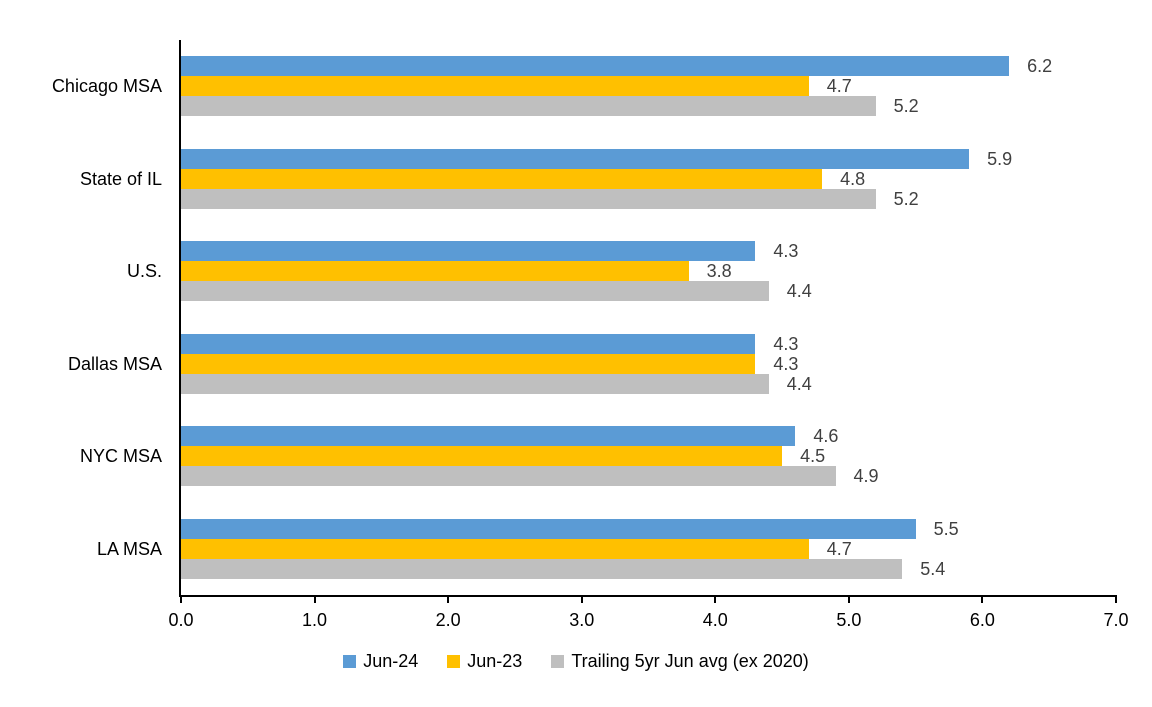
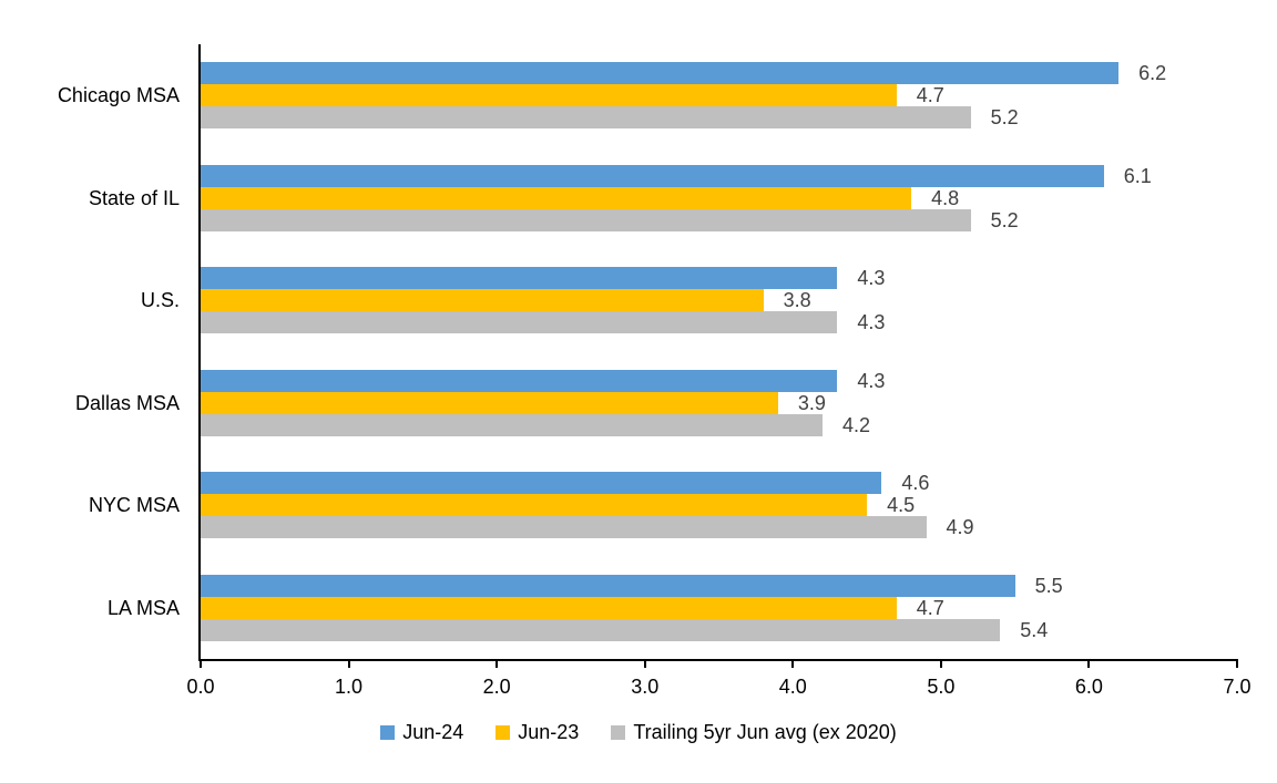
Jun-24/State of IL: 5.9 -> 6.1
Trailing 5yr Jun avg (ex 2020)/U.S.: 4.4 -> 4.3
Jun-23/Dallas MSA: 4.3 -> 3.9
Trailing 5yr Jun avg (ex 2020)/Dallas MSA: 4.4 -> 4.2
